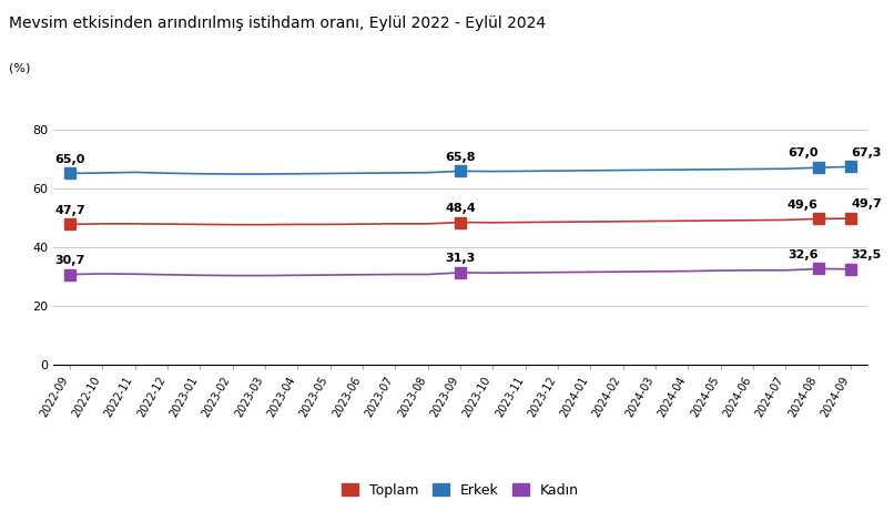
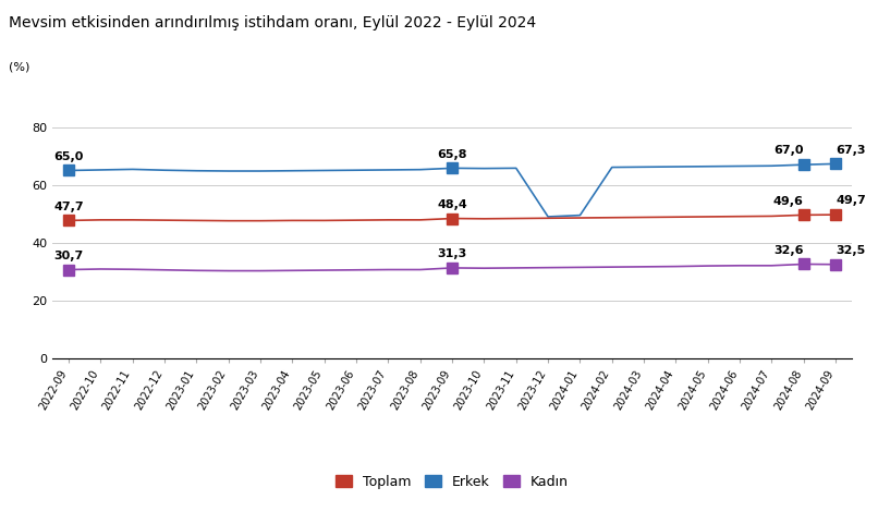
Erkek/2023-12: 65.9 -> 49.0
Erkek/2024-01: 66.0 -> 49.5
